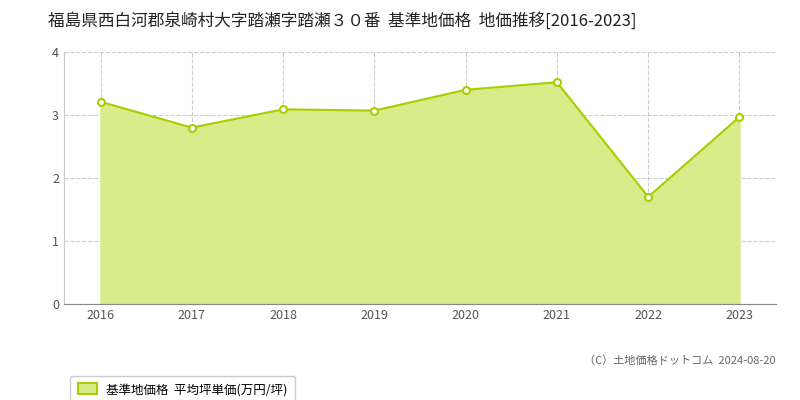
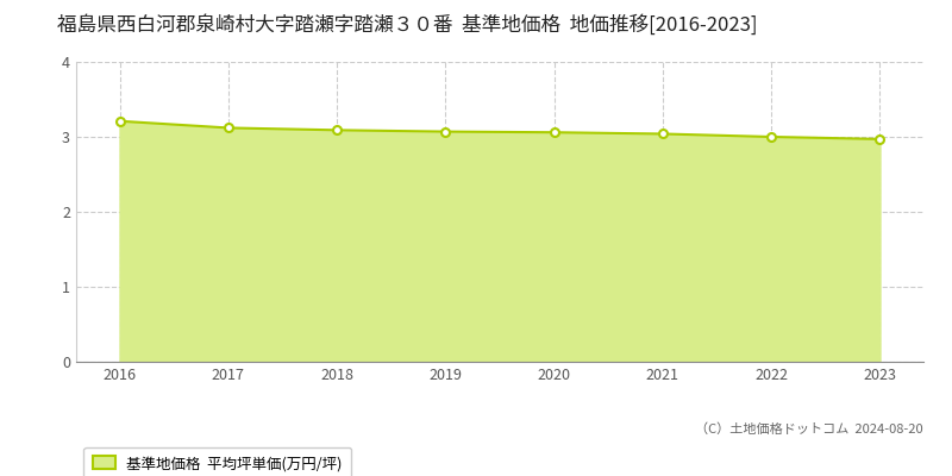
2017: 2.80 -> 3.12
2020: 3.40 -> 3.06
2021: 3.52 -> 3.04
2022: 1.70 -> 3.00
